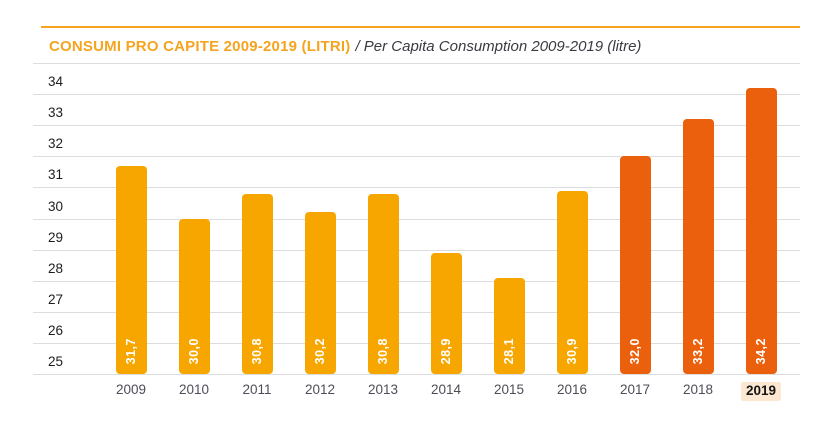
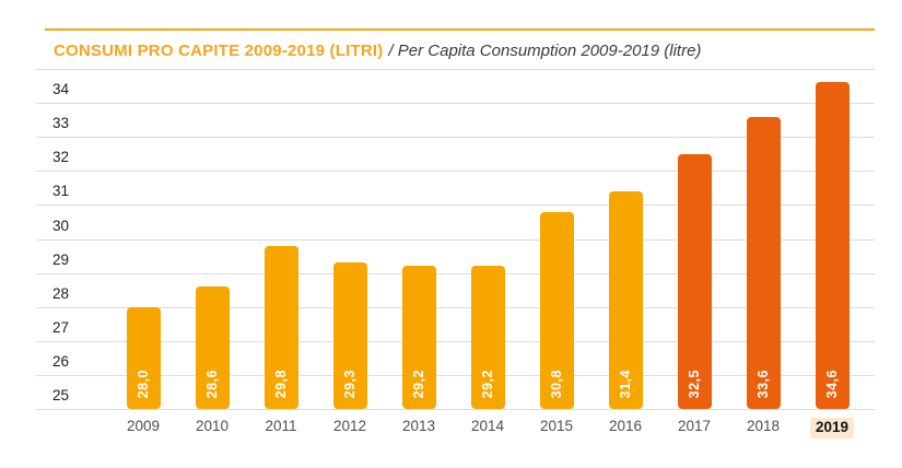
2009: 31,7 -> 28,0
2010: 30,0 -> 28,6
2011: 30,8 -> 29,8
2012: 30,2 -> 29,3
2013: 30,8 -> 29,2
2014: 28,9 -> 29,2
2015: 28,1 -> 30,8
2016: 30,9 -> 31,4
2017: 32,0 -> 32,5
2018: 33,2 -> 33,6
2019: 34,2 -> 34,6
